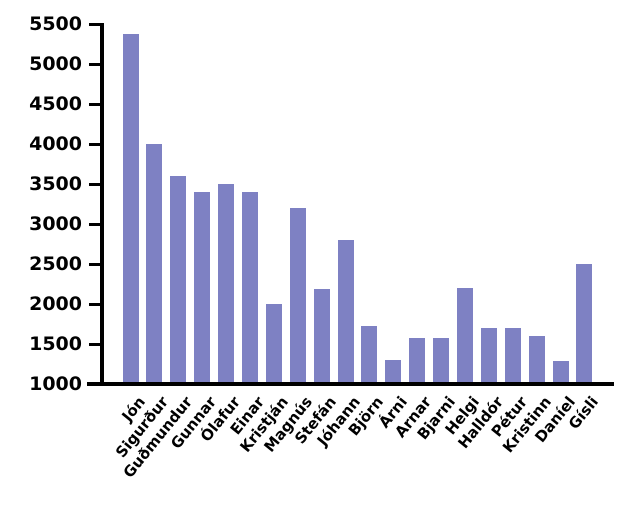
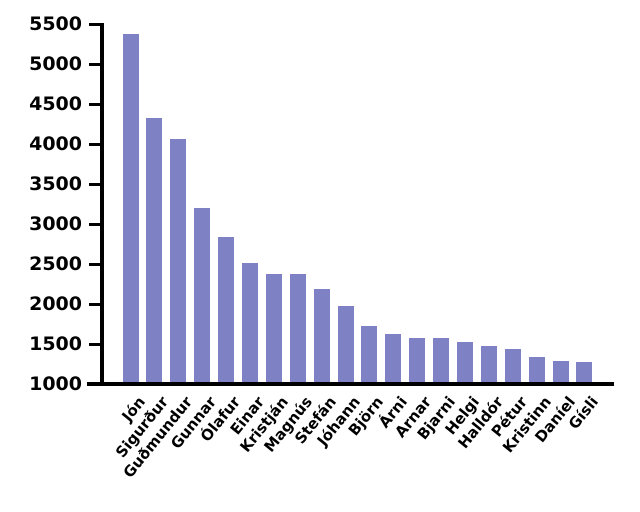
Sigurður: 4000 -> 4300
Guðmundur: 3600 -> 4100
Gunnar: 3400 -> 3200
Ólafur: 3500 -> 2800
Einar: 3400 -> 2500
Kristján: 2000 -> 2400
Magnús: 3200 -> 2400
Jóhann: 2800 -> 2000
Árni: 1300 -> 1600
Helgi: 2200 -> 1500
Halldór: 1700 -> 1500
Pétur: 1700 -> 1400
Kristinn: 1600 -> 1300
Gísli: 2500 -> 1300
